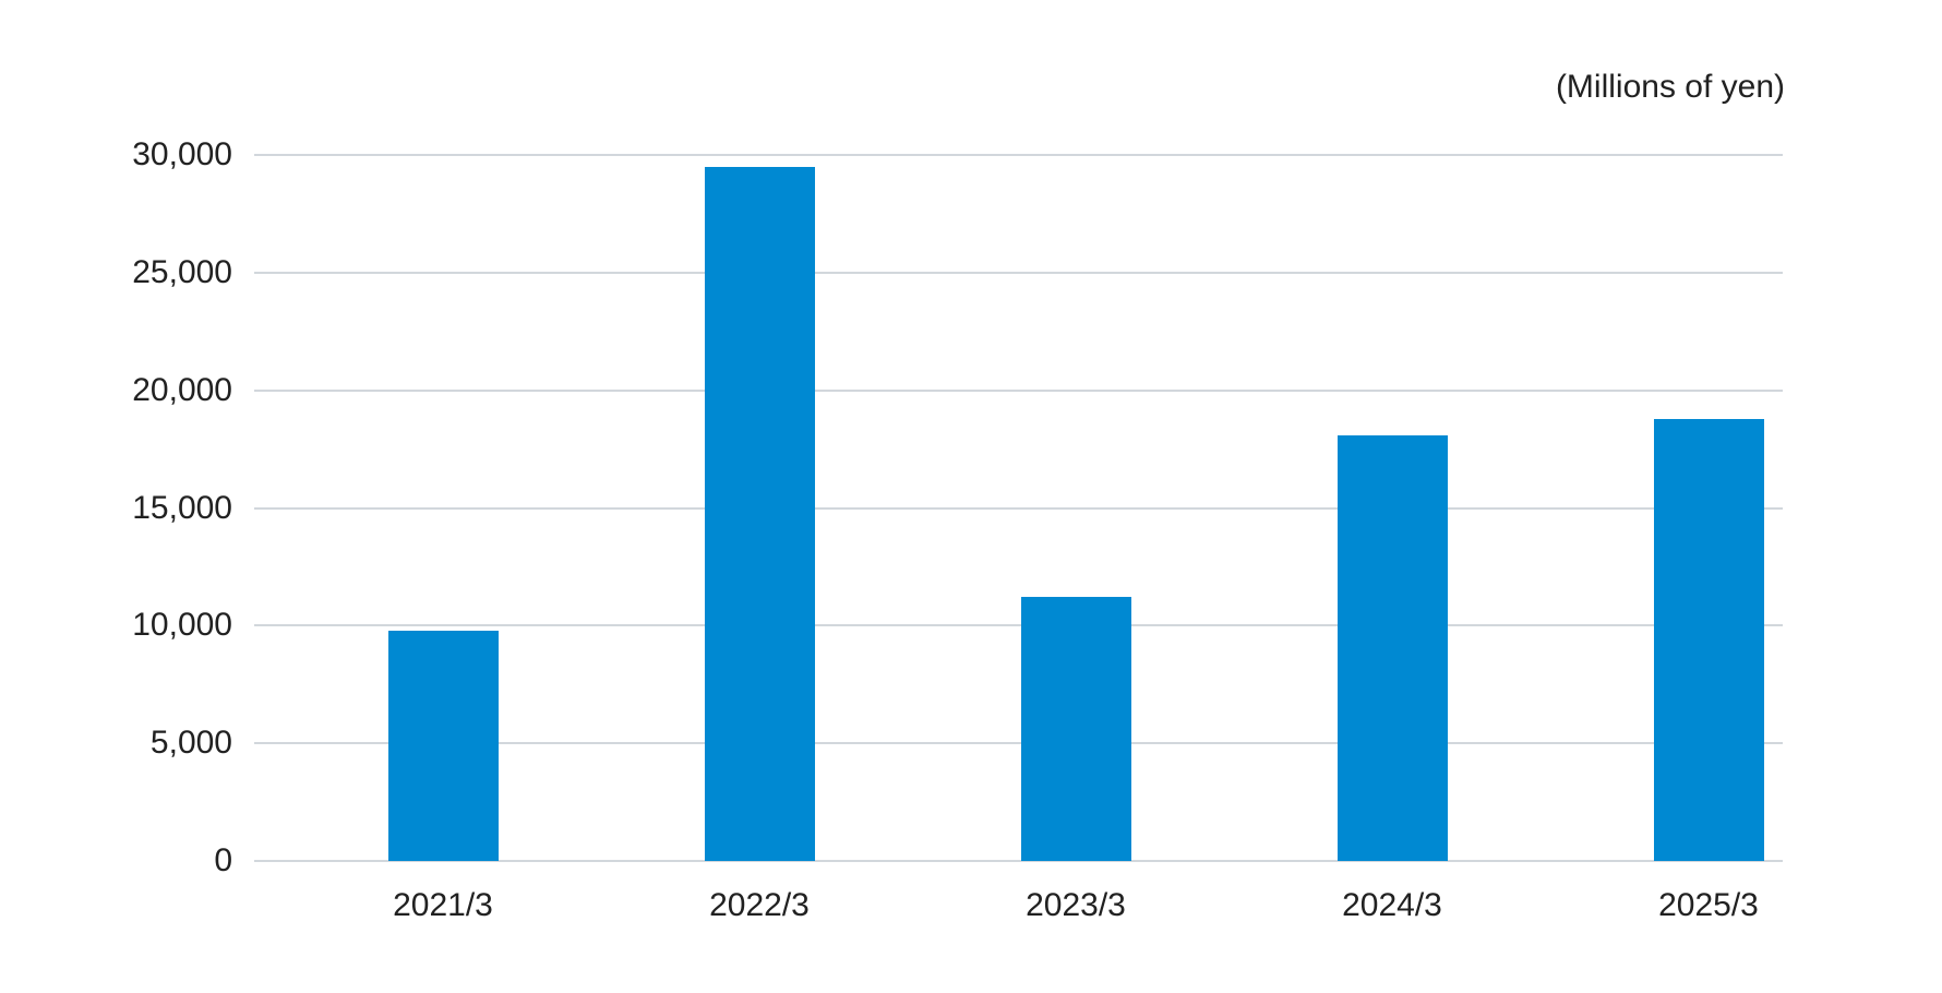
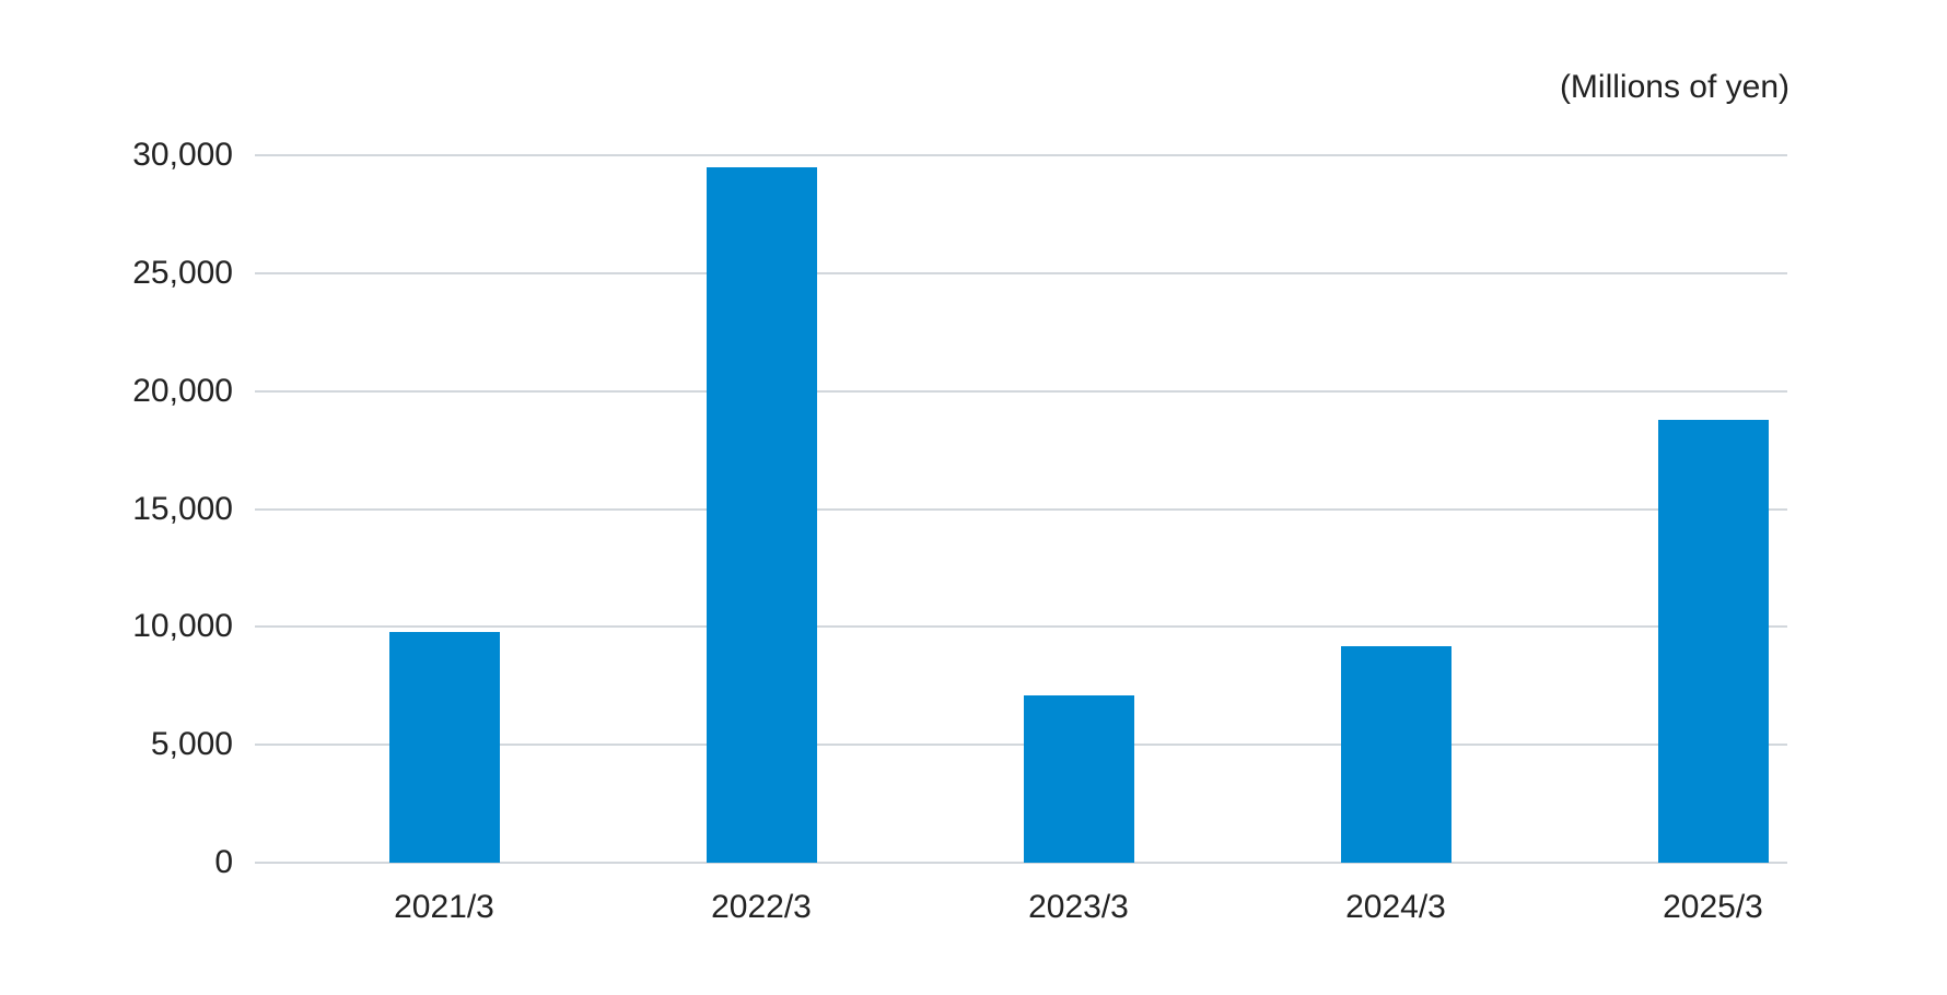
2023/3: 11200 -> 7100
2024/3: 18100 -> 9200
